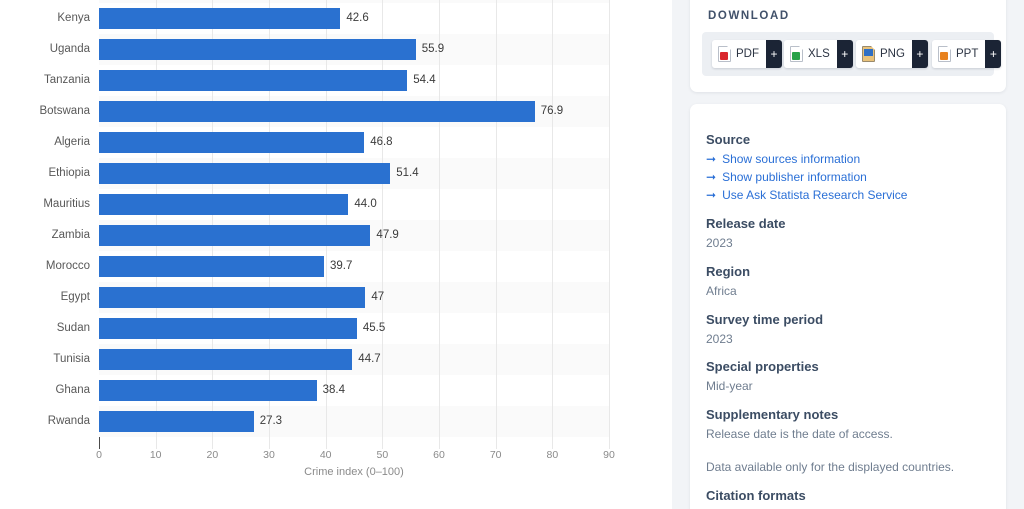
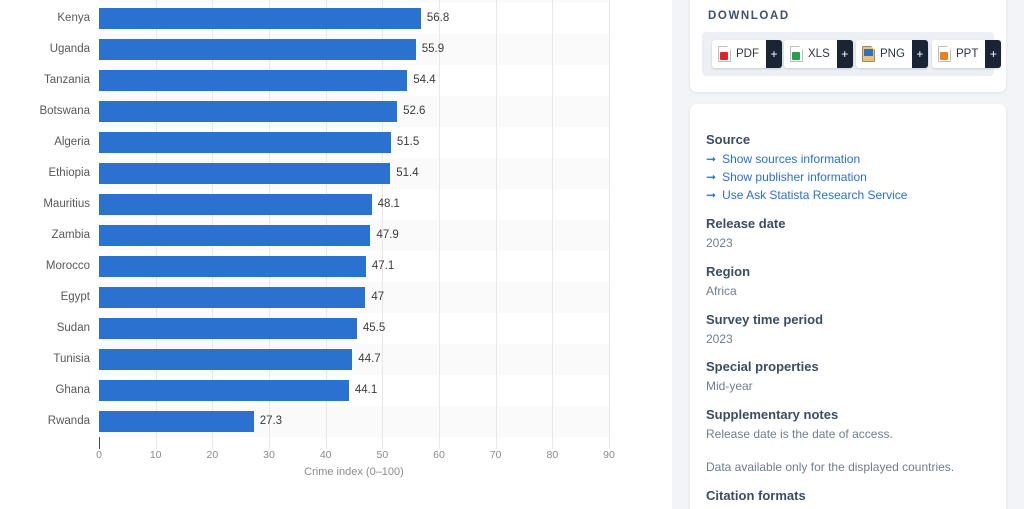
Kenya: 42.6 -> 56.8
Botswana: 76.9 -> 52.6
Algeria: 46.8 -> 51.5
Mauritius: 44.0 -> 48.1
Morocco: 39.7 -> 47.1
Ghana: 38.4 -> 44.1
